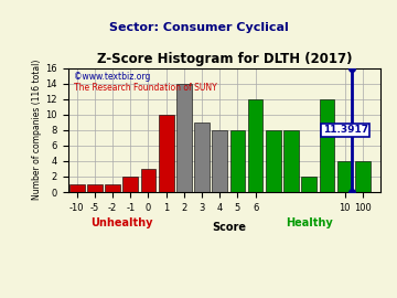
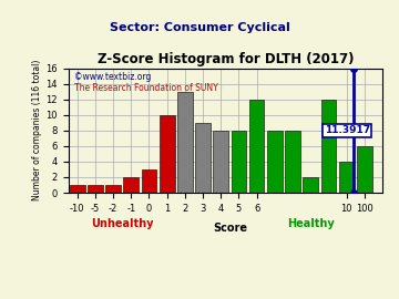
2: 14 -> 13
100: 4 -> 6
